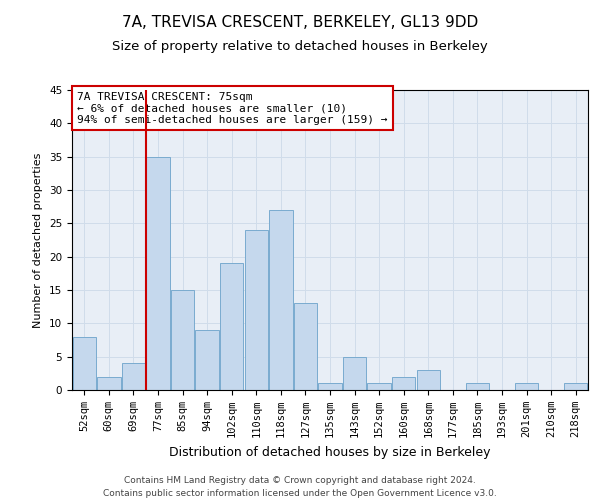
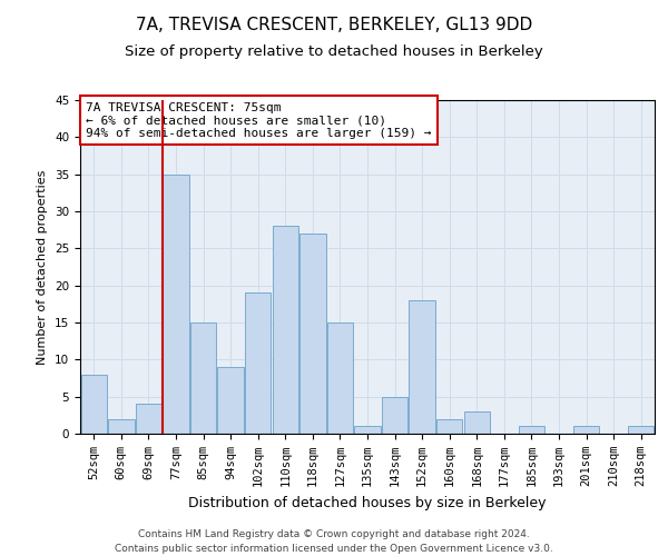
110sqm: 24 -> 28
127sqm: 13 -> 15
152sqm: 1 -> 18
